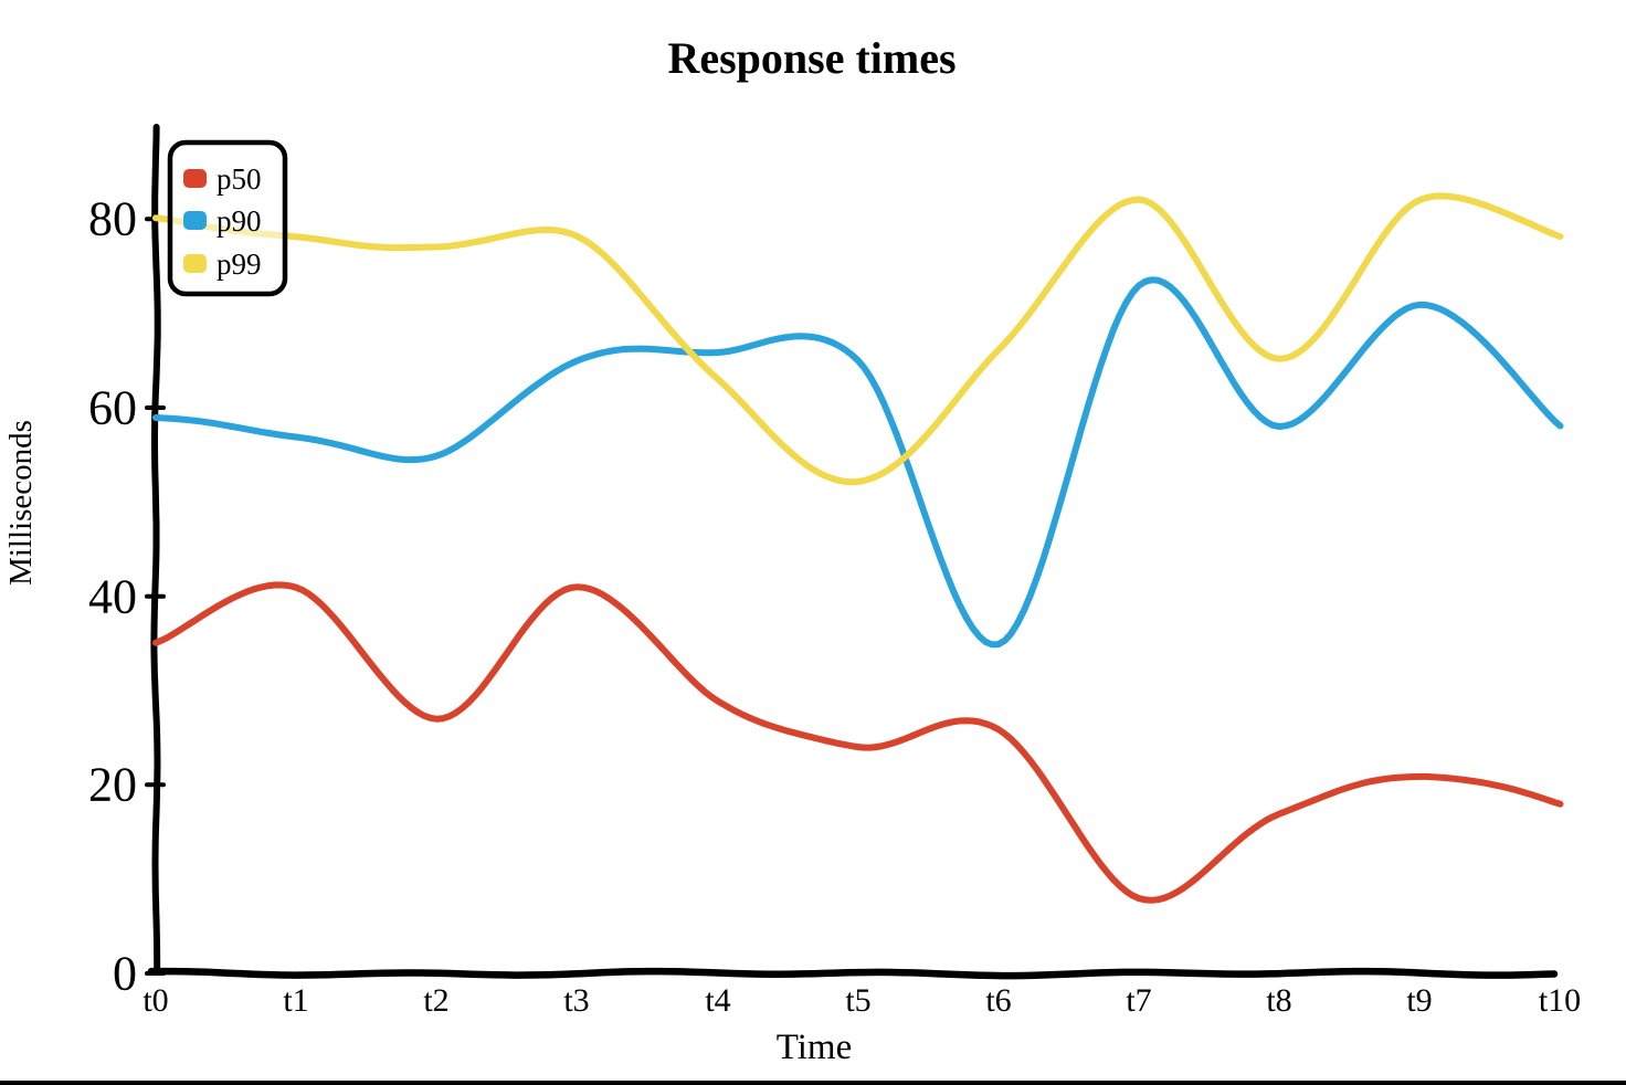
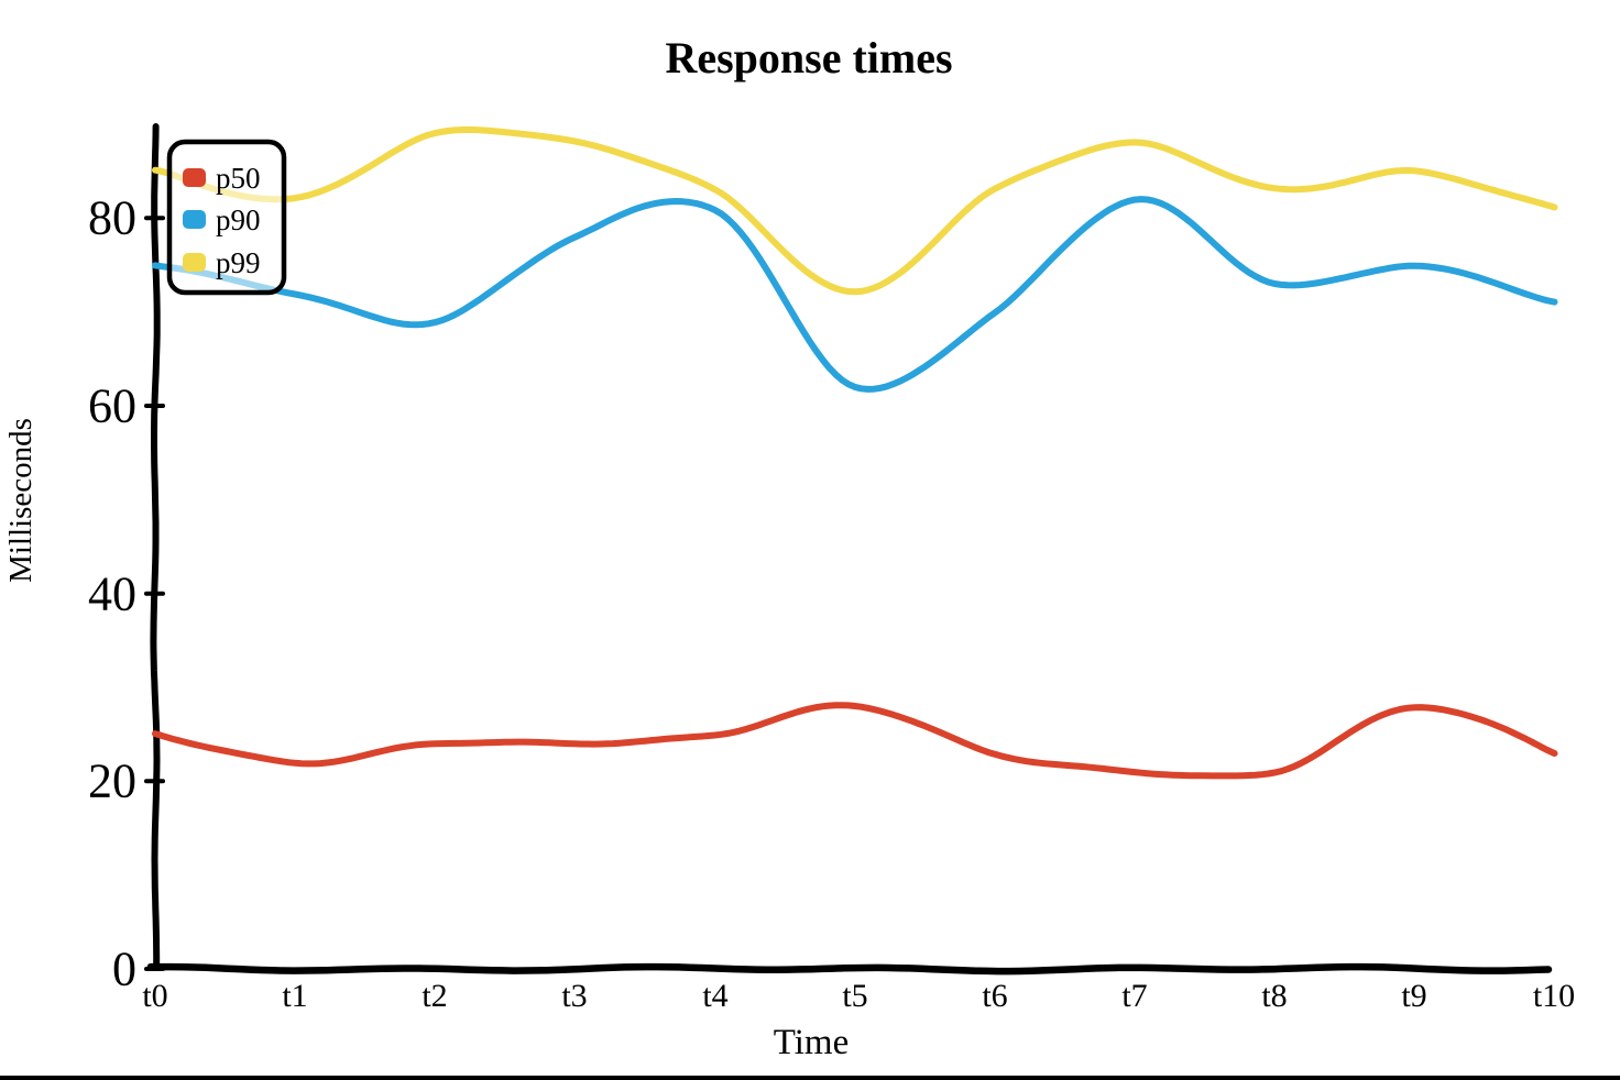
p50/t0: 35 -> 25
p90/t0: 59 -> 75
p99/t0: 80 -> 85
p50/t1: 41 -> 22
p90/t1: 57 -> 72
p99/t1: 78 -> 82
p50/t2: 27 -> 24
p90/t2: 55 -> 69
p99/t2: 77 -> 89
p50/t3: 41 -> 24
p90/t3: 65 -> 78
p99/t3: 78 -> 88
p50/t4: 29 -> 25
p90/t4: 66 -> 81
p99/t4: 63 -> 83
p50/t5: 24 -> 28
p90/t5: 65 -> 62
p99/t5: 52 -> 72
p50/t6: 26 -> 23
p90/t6: 35 -> 70
p99/t6: 66 -> 83
p50/t7: 8 -> 21
p90/t7: 73 -> 82
p99/t7: 82 -> 88
p50/t8: 17 -> 21
p90/t8: 58 -> 73
p99/t8: 65 -> 83
p50/t9: 21 -> 28
p90/t9: 71 -> 75
p99/t9: 82 -> 85
p50/t10: 18 -> 23
p90/t10: 58 -> 71
p99/t10: 78 -> 81
